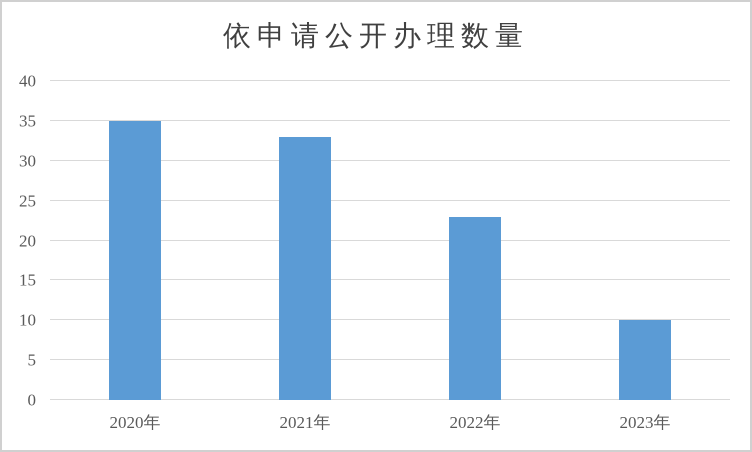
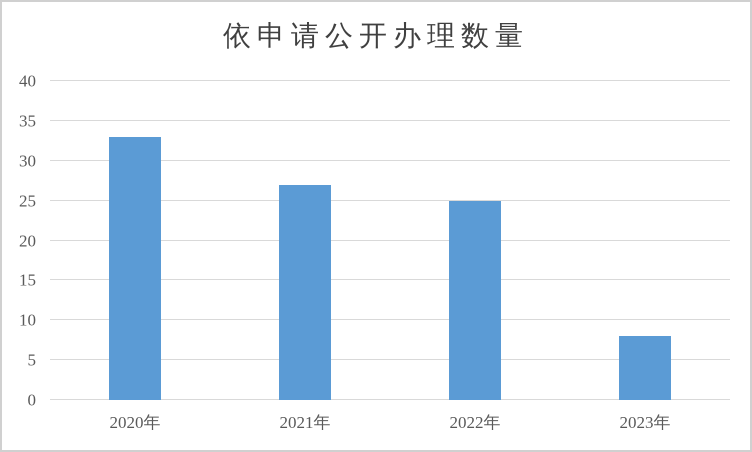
2020年: 35 -> 33
2021年: 33 -> 27
2022年: 23 -> 25
2023年: 10 -> 8
